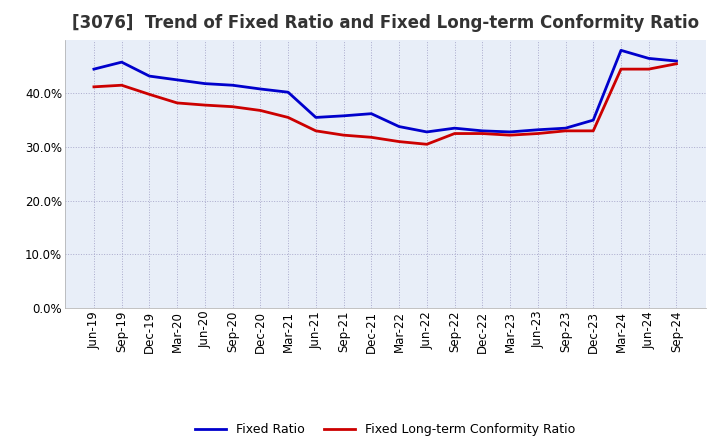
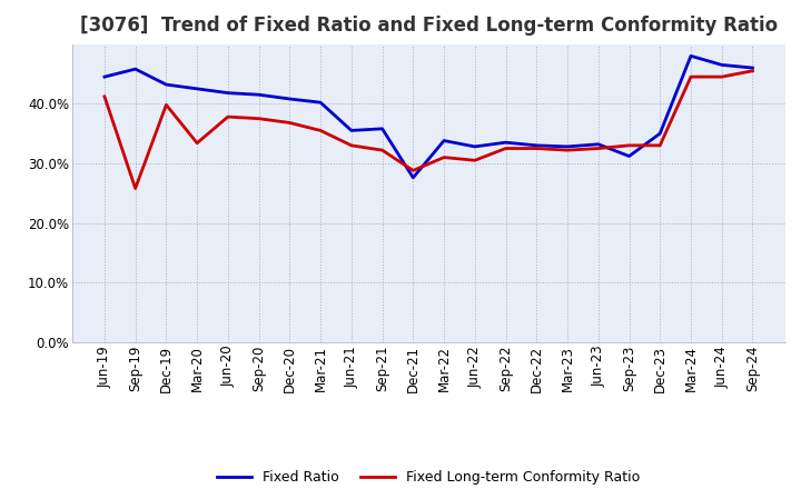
Fixed Long-term Conformity Ratio/Sep-19: 41.5% -> 25.8%
Fixed Long-term Conformity Ratio/Mar-20: 38.2% -> 33.4%
Fixed Ratio/Dec-21: 36.2% -> 27.6%
Fixed Long-term Conformity Ratio/Dec-21: 31.8% -> 28.8%
Fixed Ratio/Sep-23: 33.5% -> 31.2%
